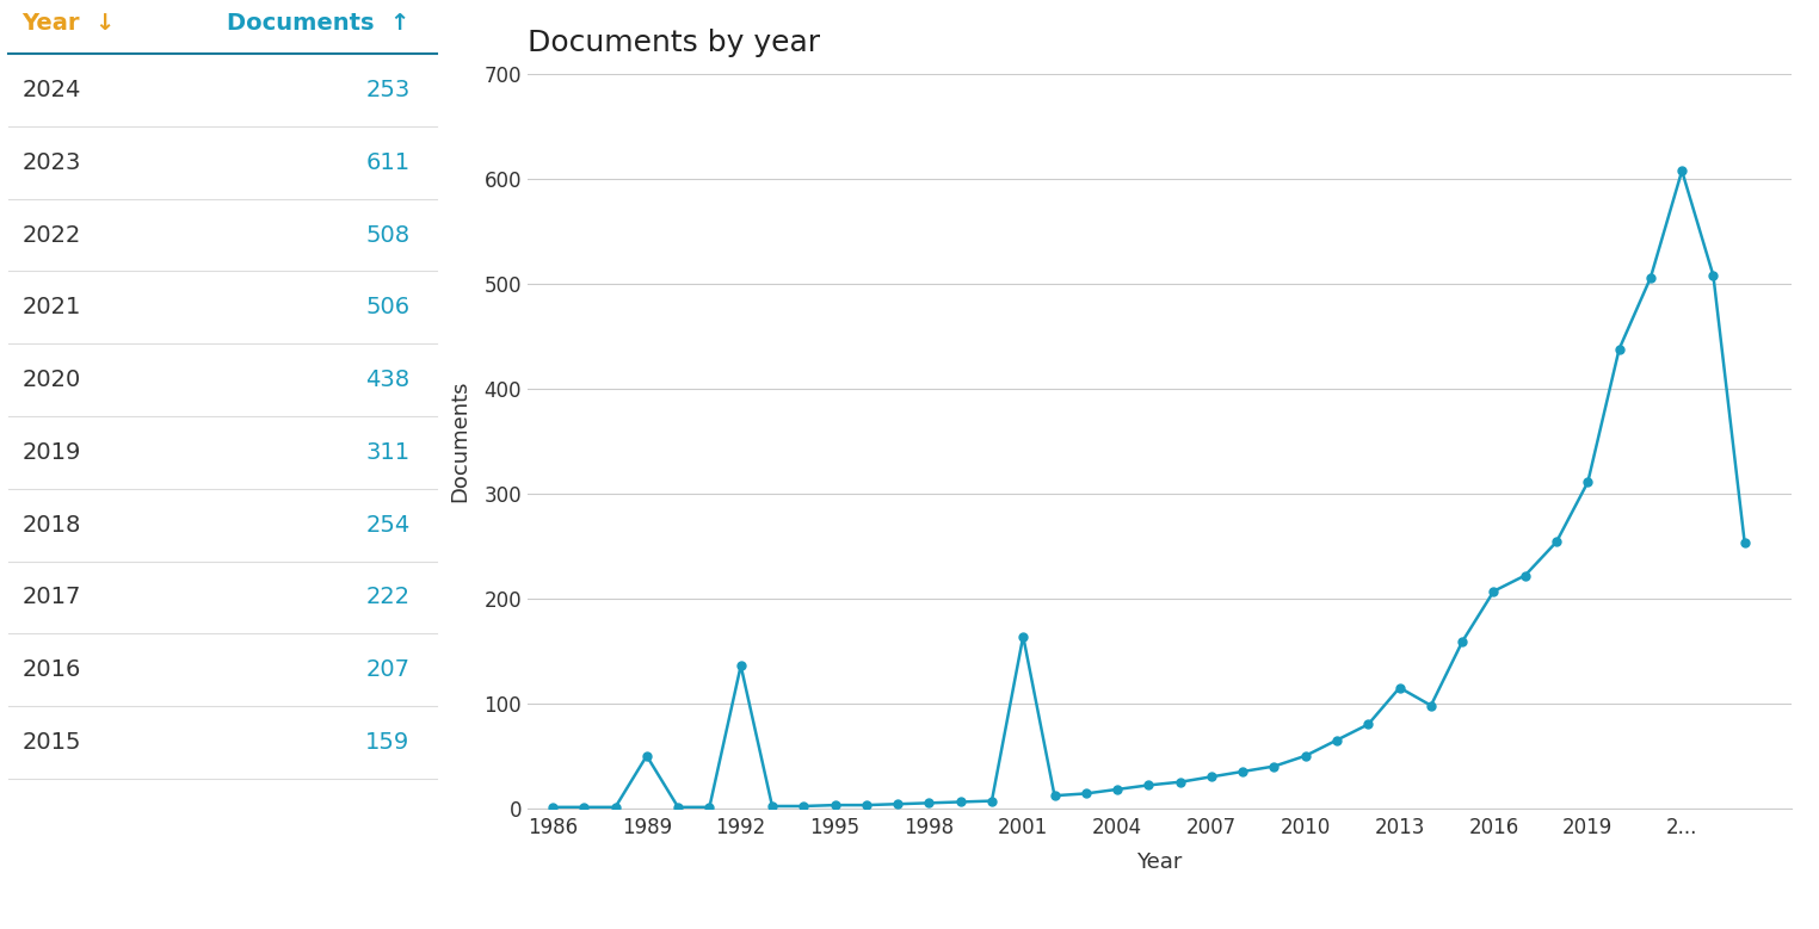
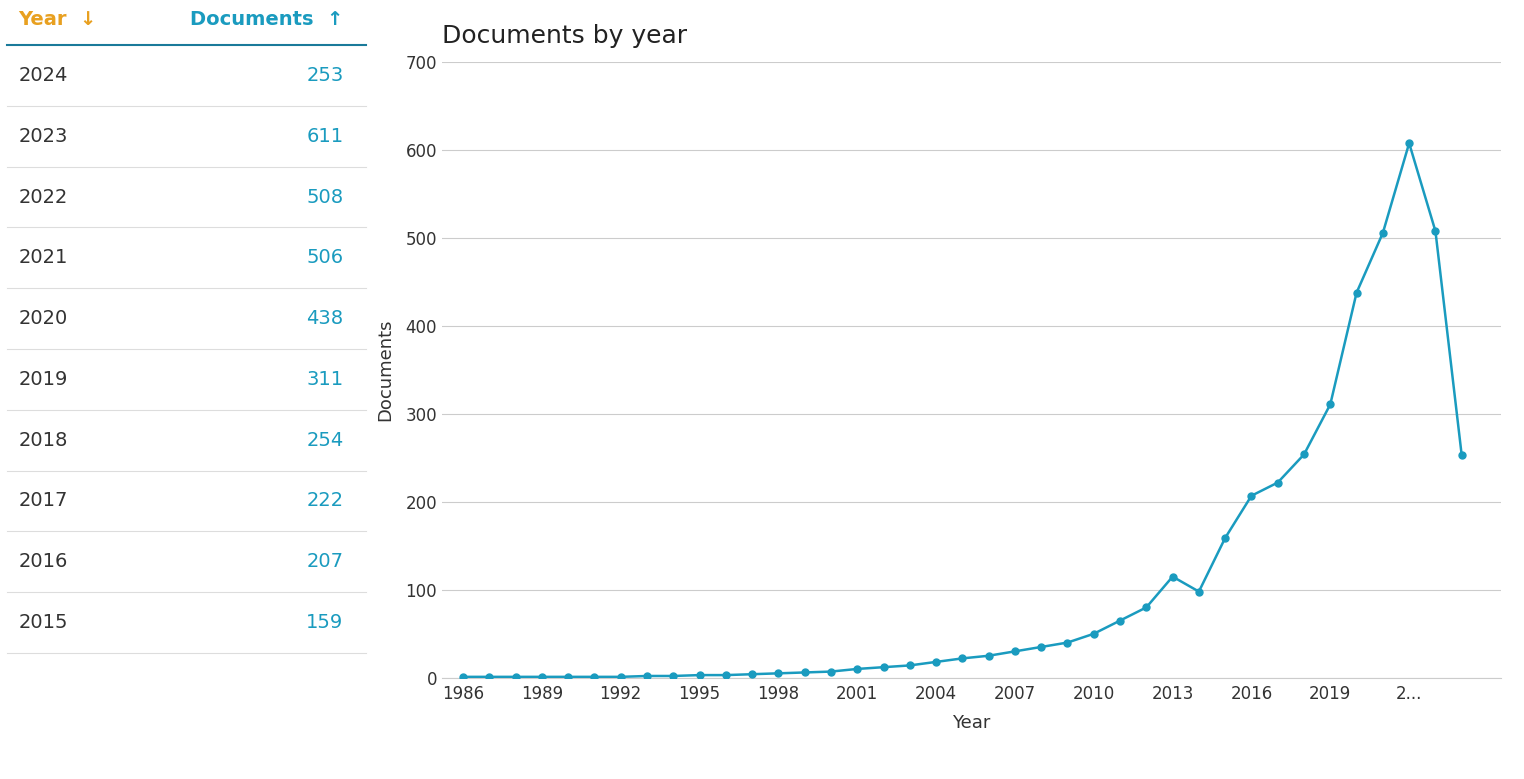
1989: 50 -> 1
1992: 136 -> 1
2001: 164 -> 10
